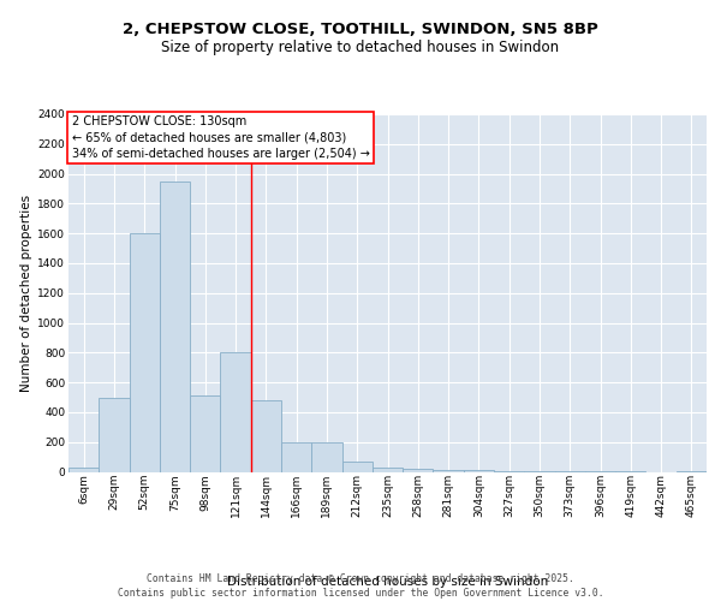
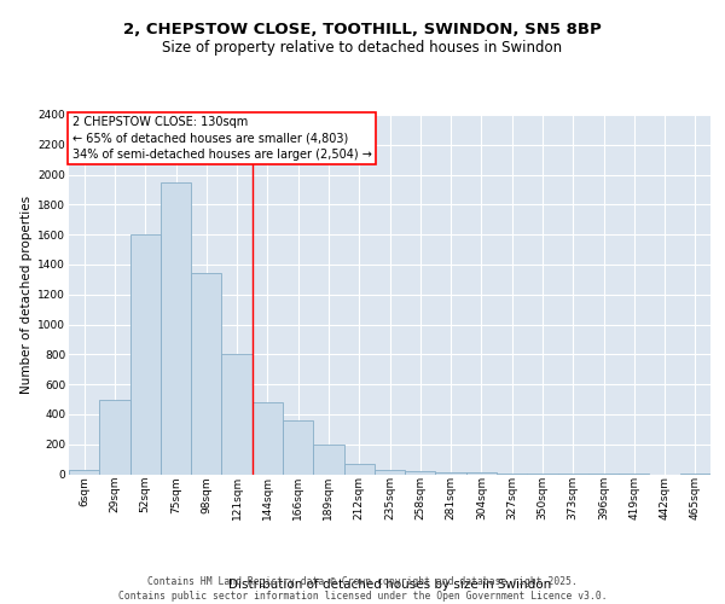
98sqm: 510 -> 1340
166sqm: 200 -> 360
